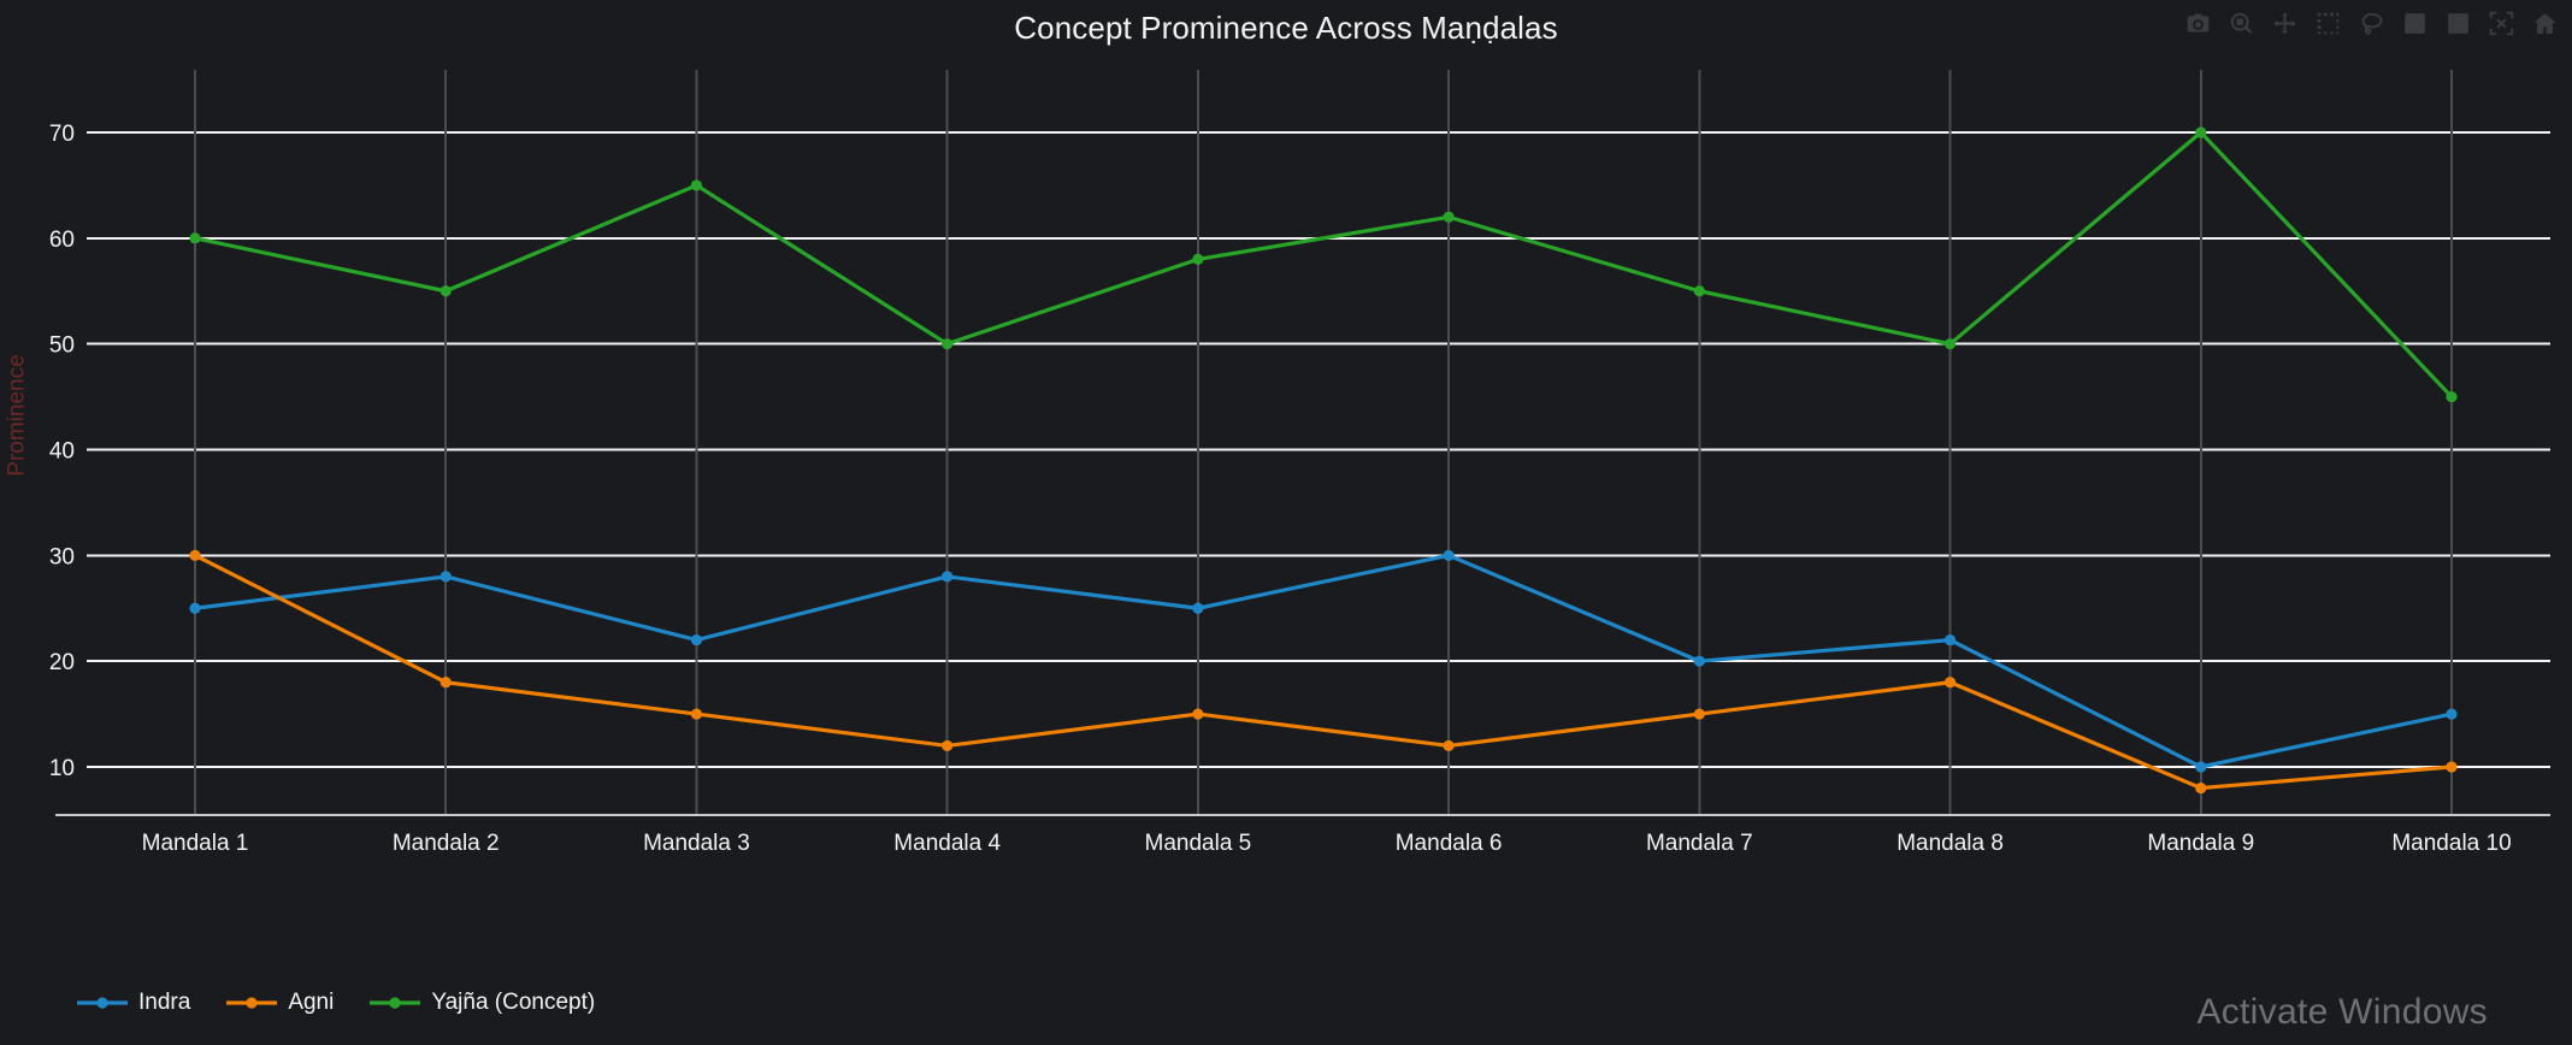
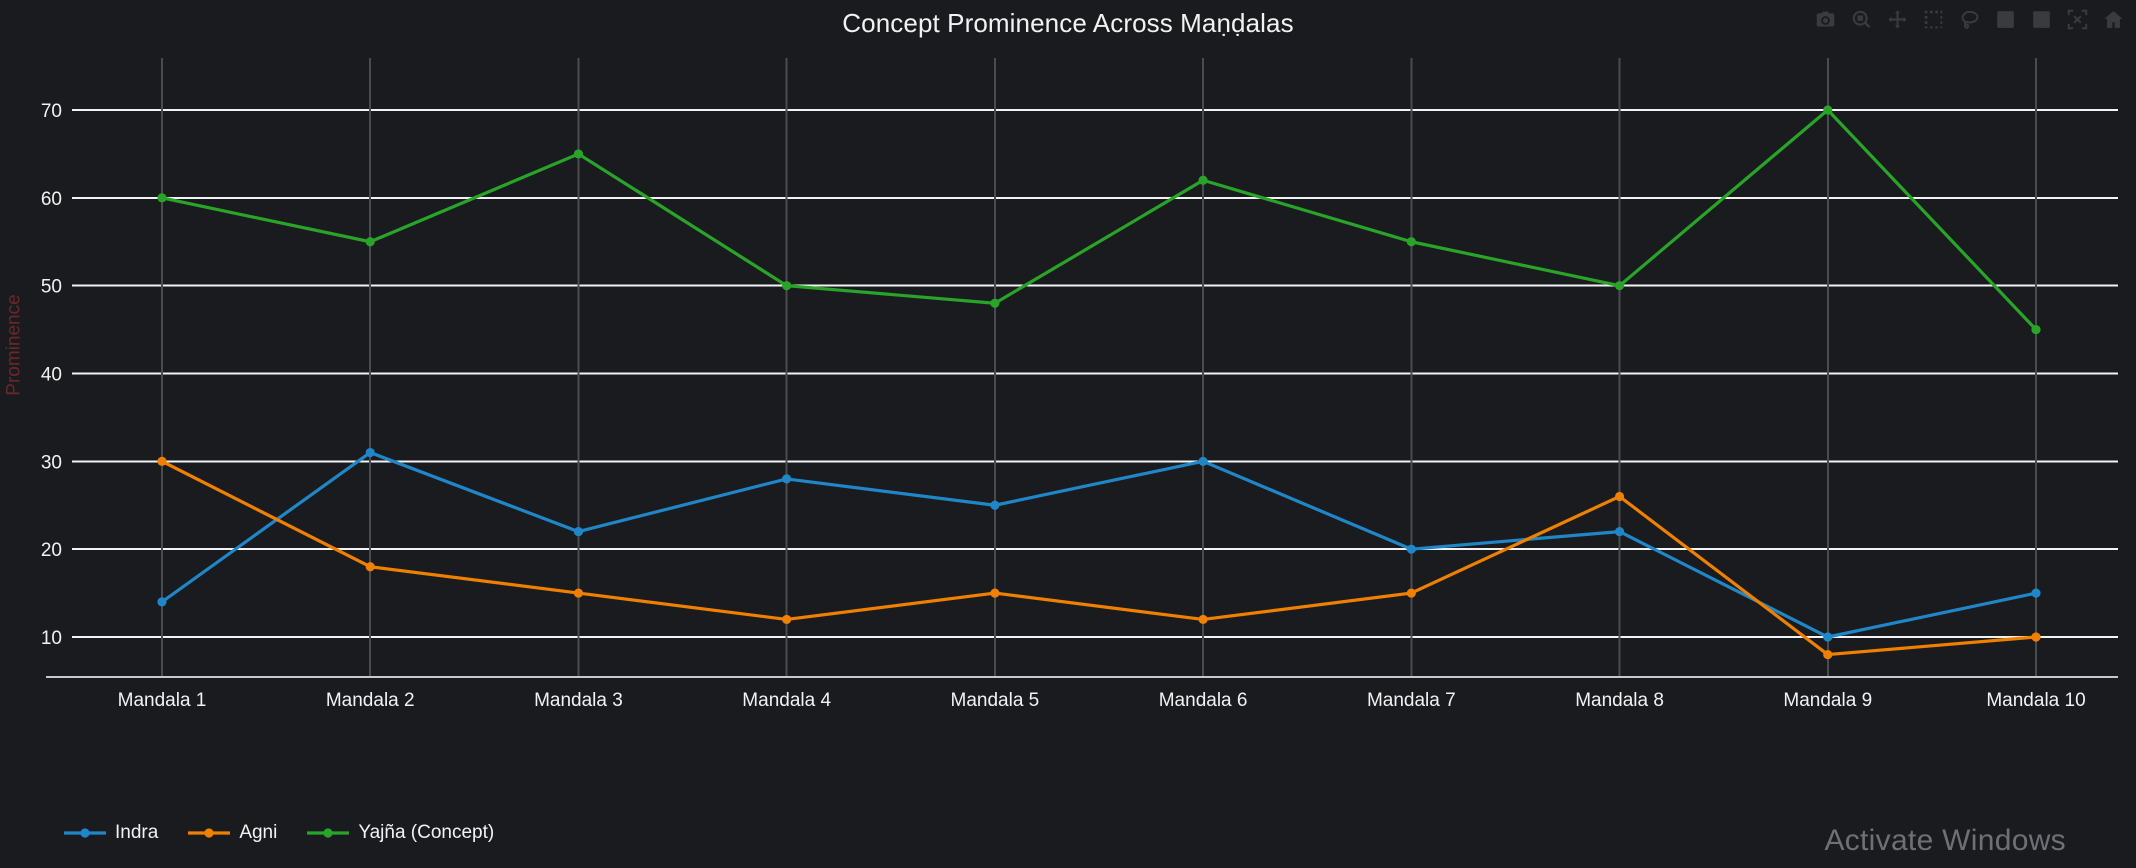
Indra/Mandala 1: 25 -> 14
Indra/Mandala 2: 28 -> 31
Yajña (Concept)/Mandala 5: 58 -> 48
Agni/Mandala 8: 18 -> 26
